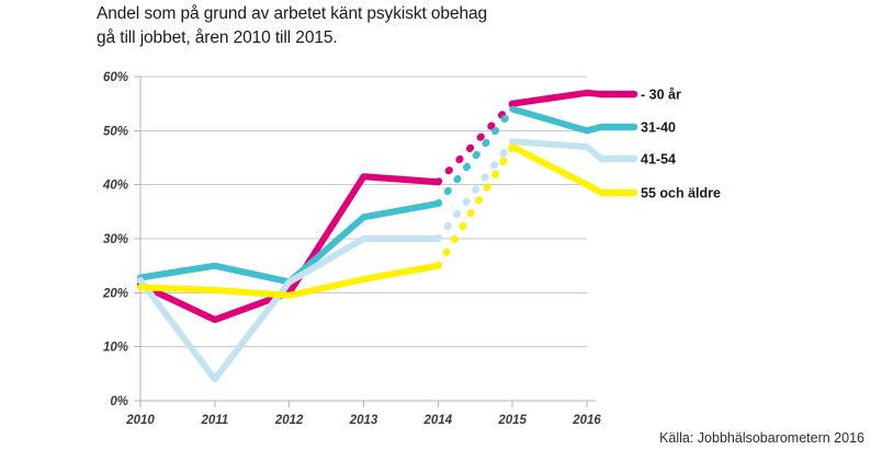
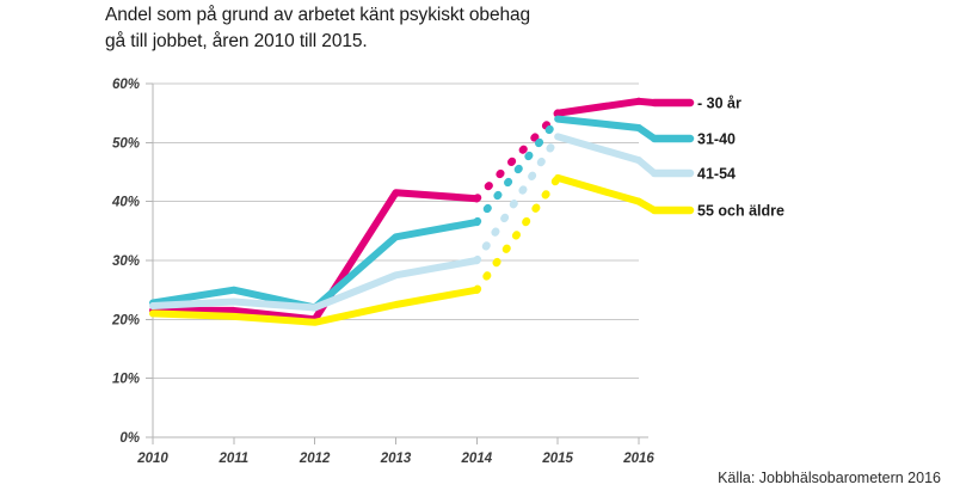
- 30 år/2011: 15% -> 22%
41-54/2011: 4% -> 23%
41-54/2013: 30% -> 28%
41-54/2015: 48% -> 51%
55 och äldre/2015: 47% -> 44%
31-40/2016: 50% -> 52%
